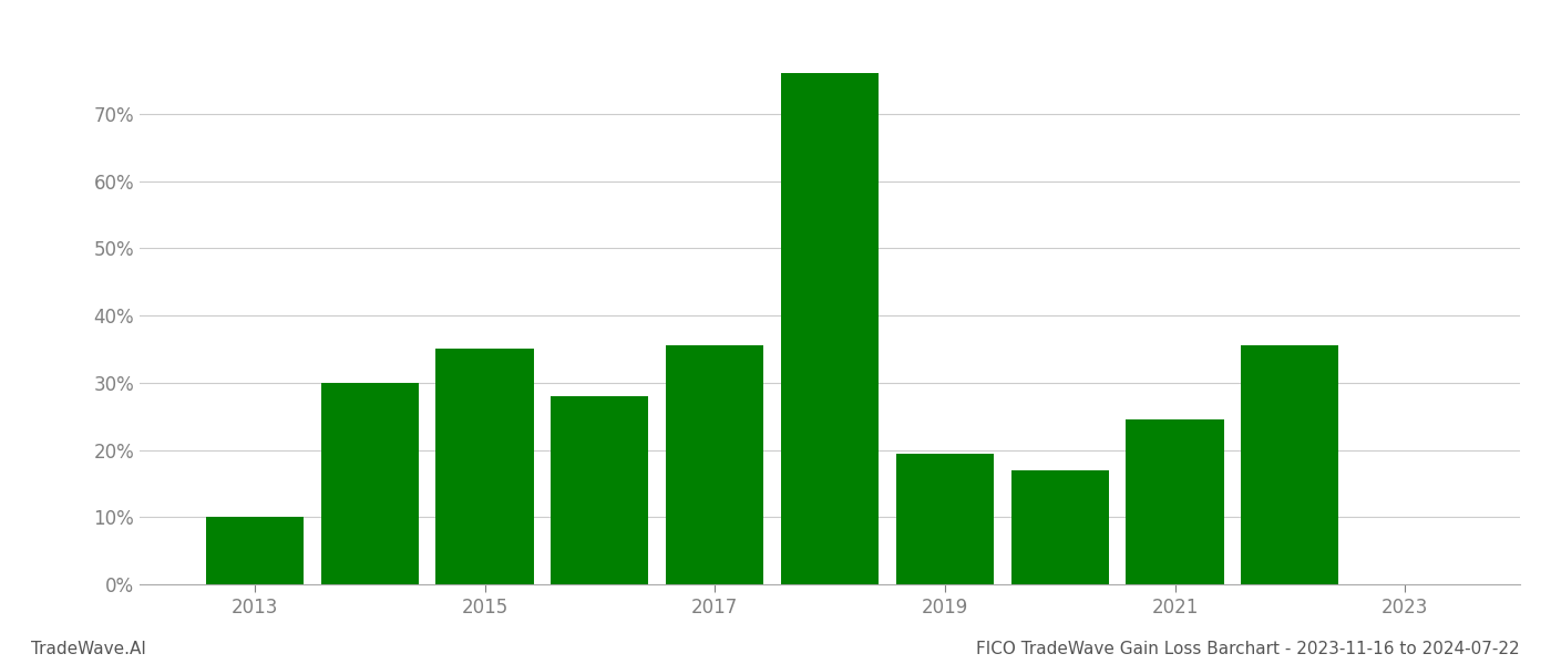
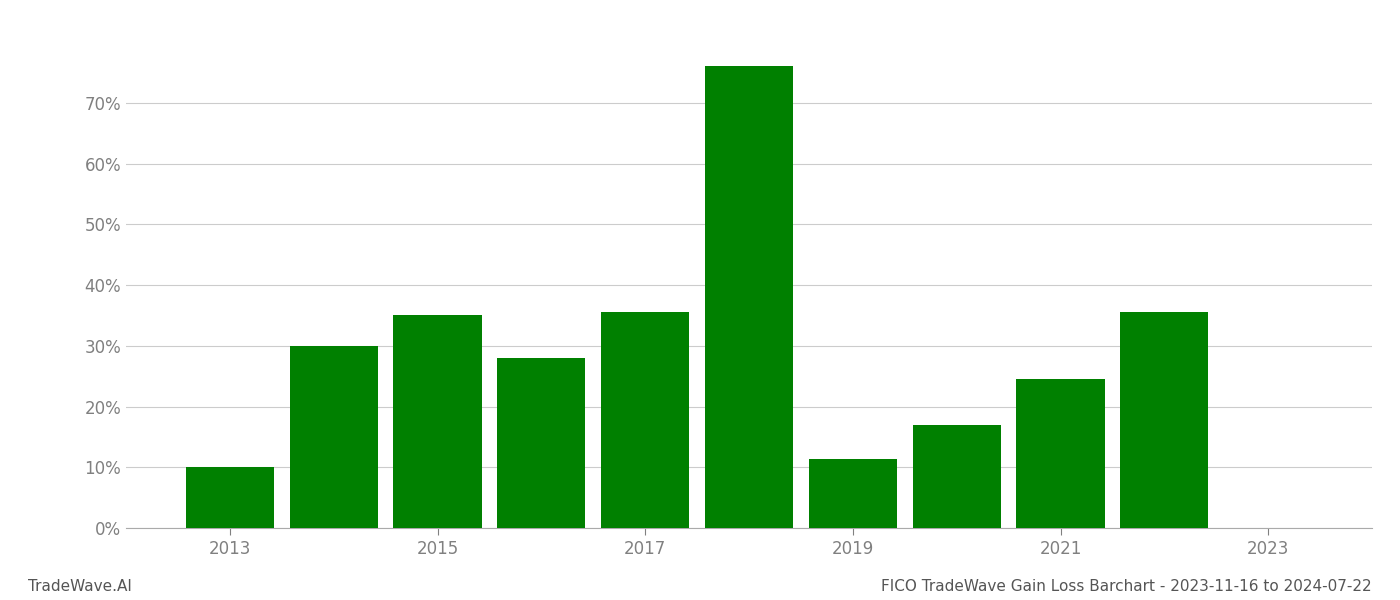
2019: 19.5% -> 11.4%
